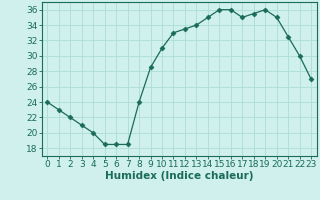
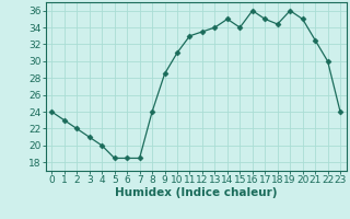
15: 36.0 -> 34.0
18: 35.5 -> 34.4
23: 27.0 -> 24.0
